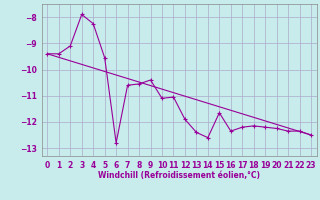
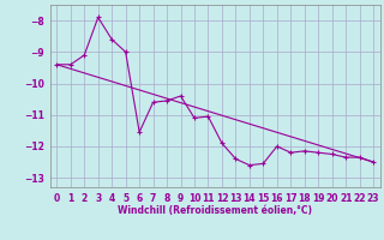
4: -8.25 -> -8.60
5: -9.55 -> -9.00
6: -12.80 -> -11.55
15: -11.65 -> -12.55
16: -12.35 -> -12.00
